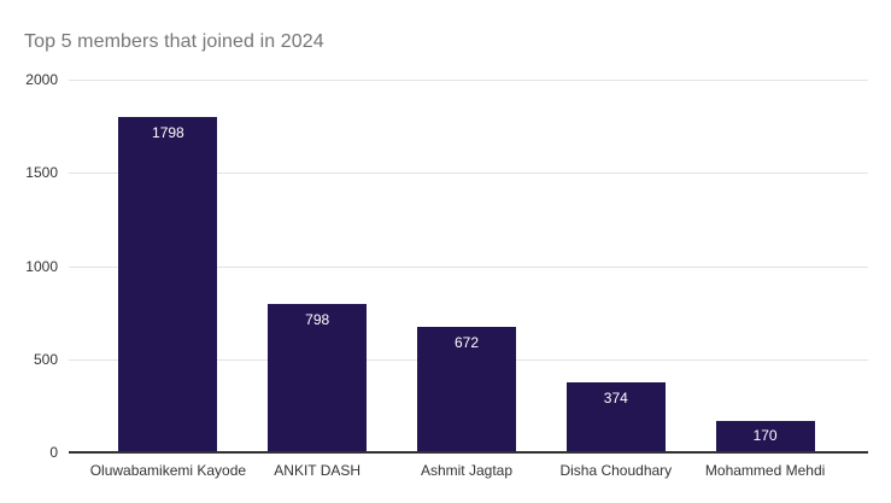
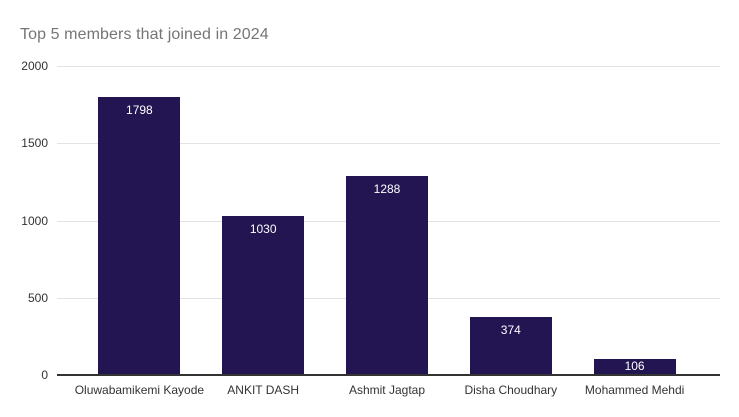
ANKIT DASH: 798 -> 1030
Ashmit Jagtap: 672 -> 1288
Mohammed Mehdi: 170 -> 106
